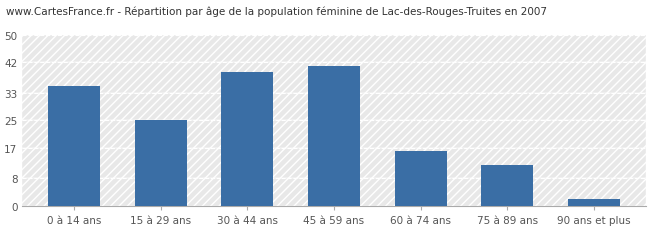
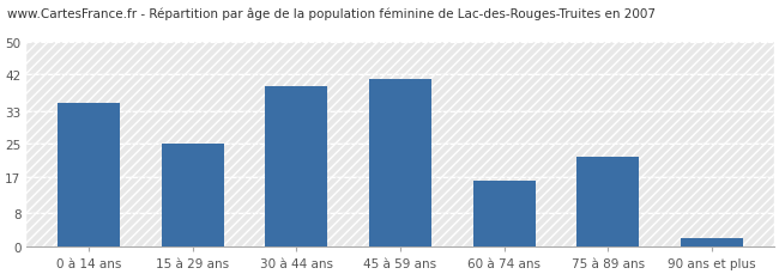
75 à 89 ans: 12 -> 22
